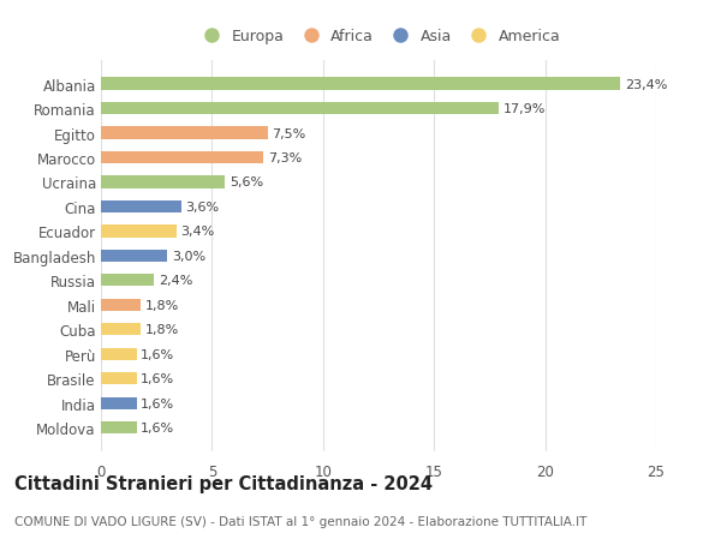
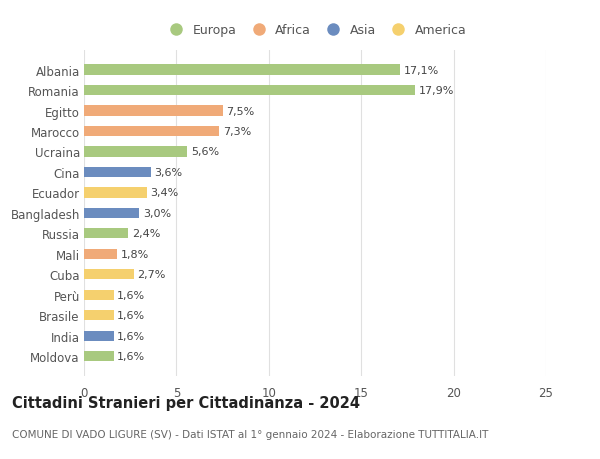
Albania: 23,4% -> 17,1%
Cuba: 1,8% -> 2,7%
